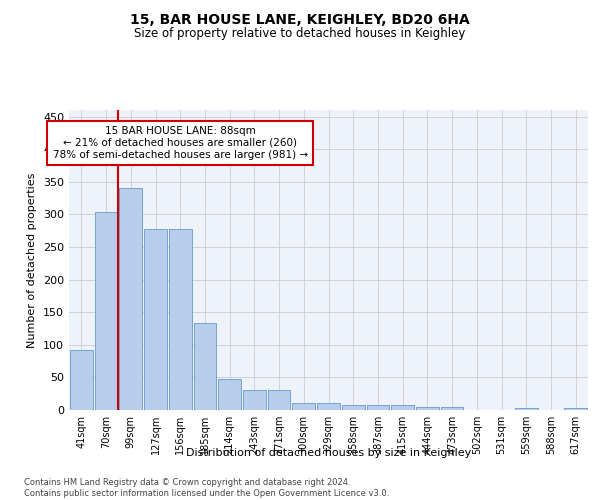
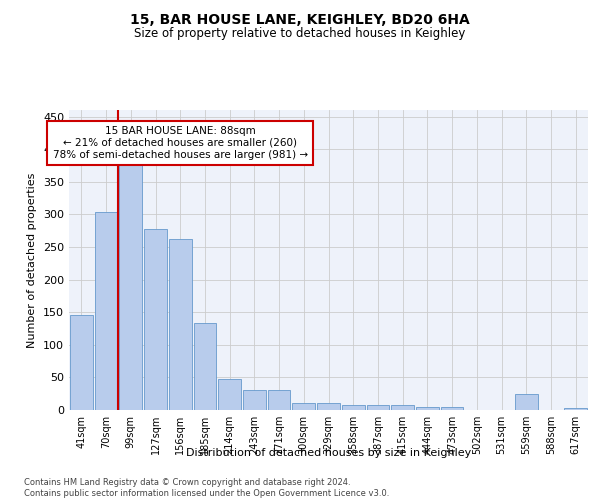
41sqm: 92 -> 146
99sqm: 340 -> 380
156sqm: 277 -> 262
559sqm: 3 -> 24
